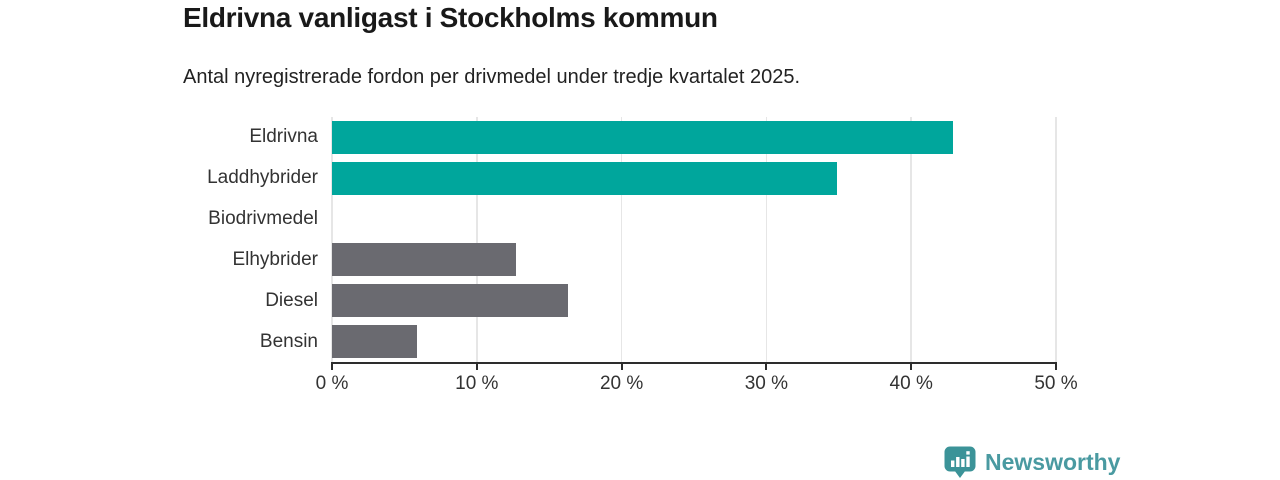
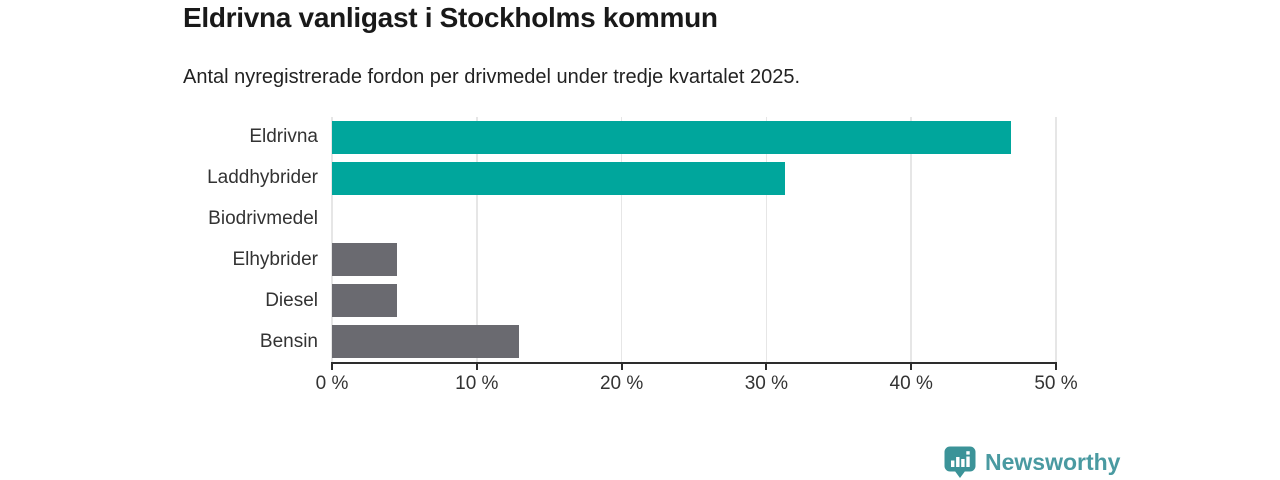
Eldrivna: 42.9% -> 46.9%
Laddhybrider: 34.9% -> 31.3%
Elhybrider: 12.7% -> 4.5%
Diesel: 16.3% -> 4.5%
Bensin: 5.9% -> 12.9%
